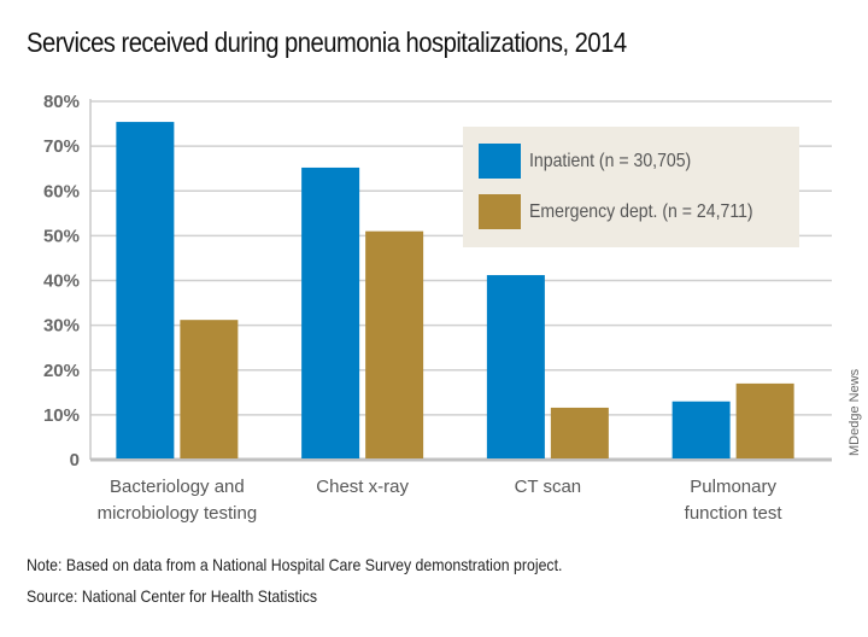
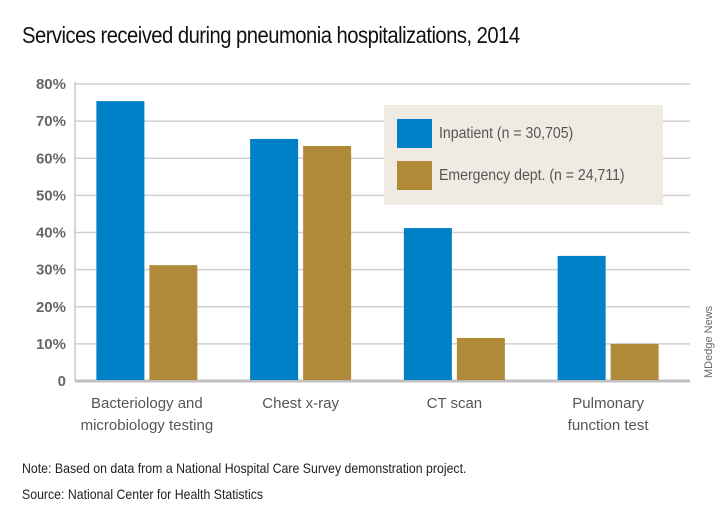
Emergency dept. (n = 24,711)/Chest x-ray: 51% -> 63%
Inpatient (n = 30,705)/Pulmonary function test: 13% -> 34%
Emergency dept. (n = 24,711)/Pulmonary function test: 17% -> 10%
